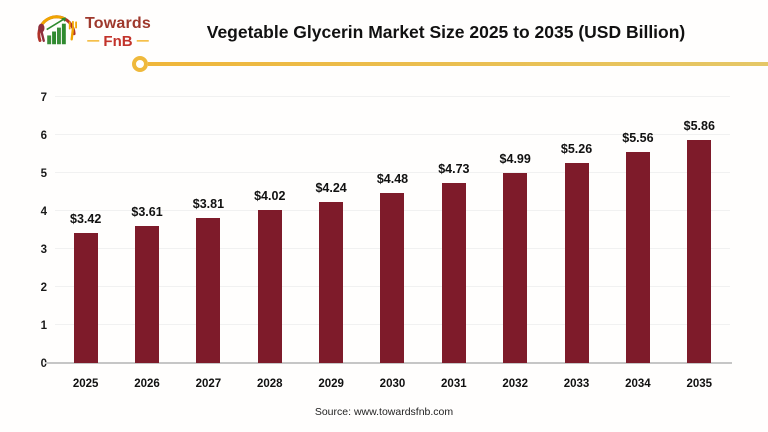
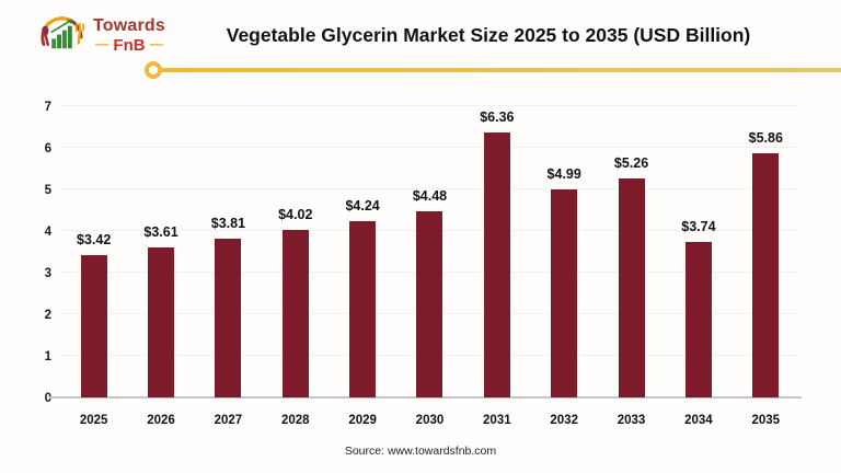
2031: $4.73 -> $6.36
2034: $5.56 -> $3.74
